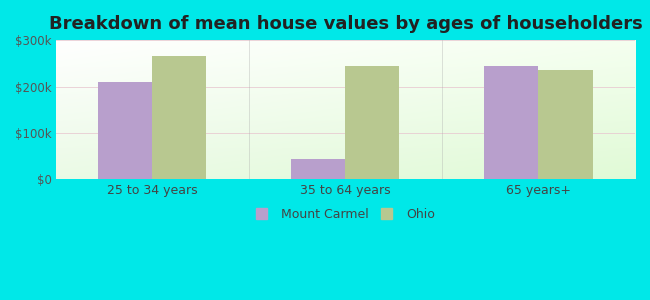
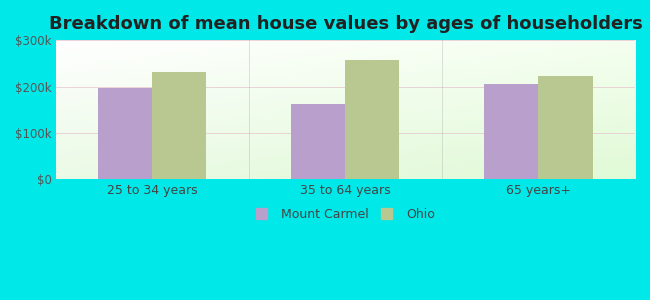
Mount Carmel/25 to 34 years: $210k -> $197k
Ohio/25 to 34 years: $265k -> $232k
Mount Carmel/35 to 64 years: $45k -> $162k
Ohio/35 to 64 years: $245k -> $258k
Mount Carmel/65 years+: $245k -> $205k
Ohio/65 years+: $235k -> $222k
